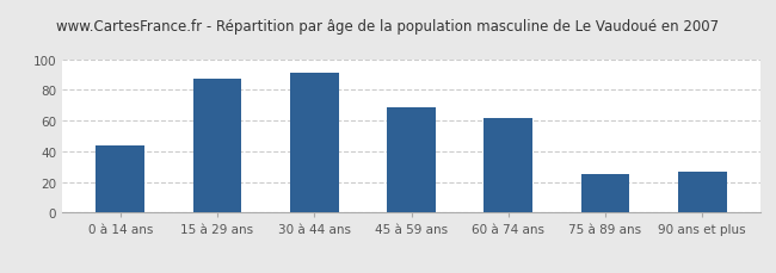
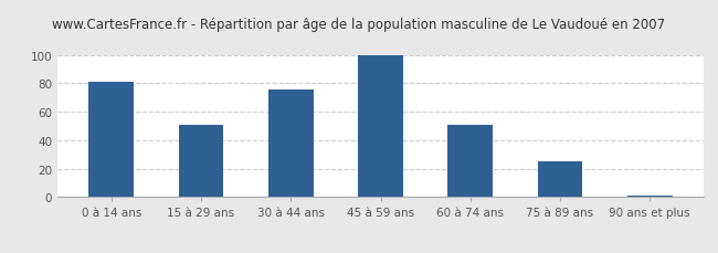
0 à 14 ans: 44 -> 81
15 à 29 ans: 87 -> 51
30 à 44 ans: 91 -> 76
45 à 59 ans: 69 -> 100
60 à 74 ans: 62 -> 51
90 ans et plus: 27 -> 1
